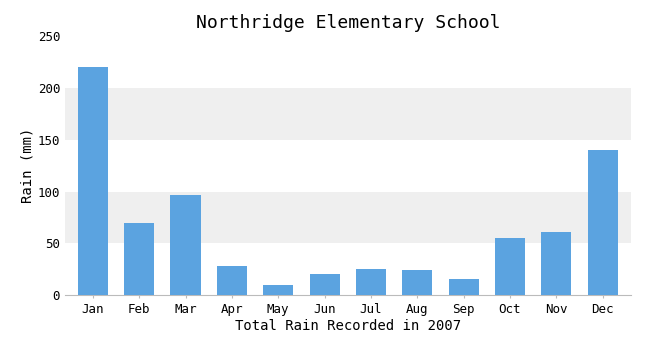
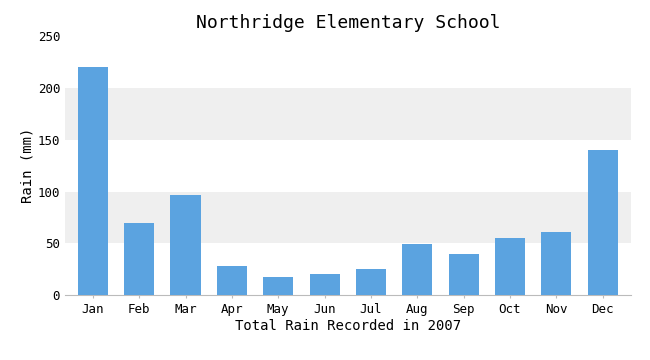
May: 10 -> 18
Aug: 24 -> 49
Sep: 16 -> 40
